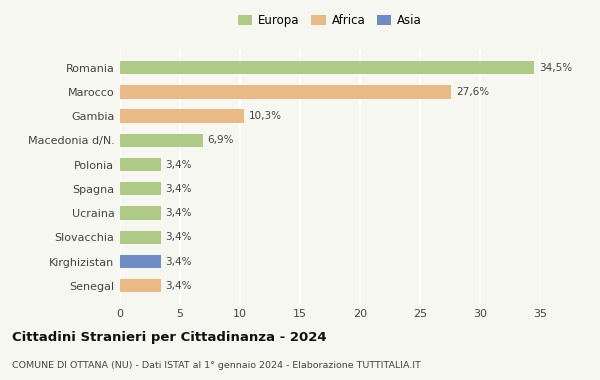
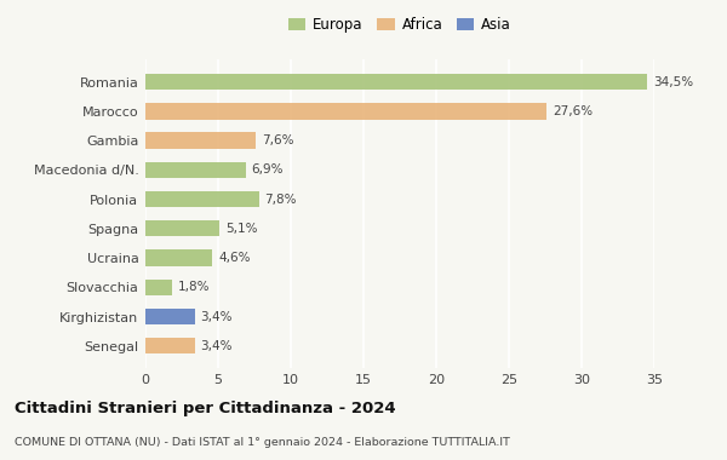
Gambia: 10,3% -> 7,6%
Polonia: 3,4% -> 7,8%
Spagna: 3,4% -> 5,1%
Ucraina: 3,4% -> 4,6%
Slovacchia: 3,4% -> 1,8%
